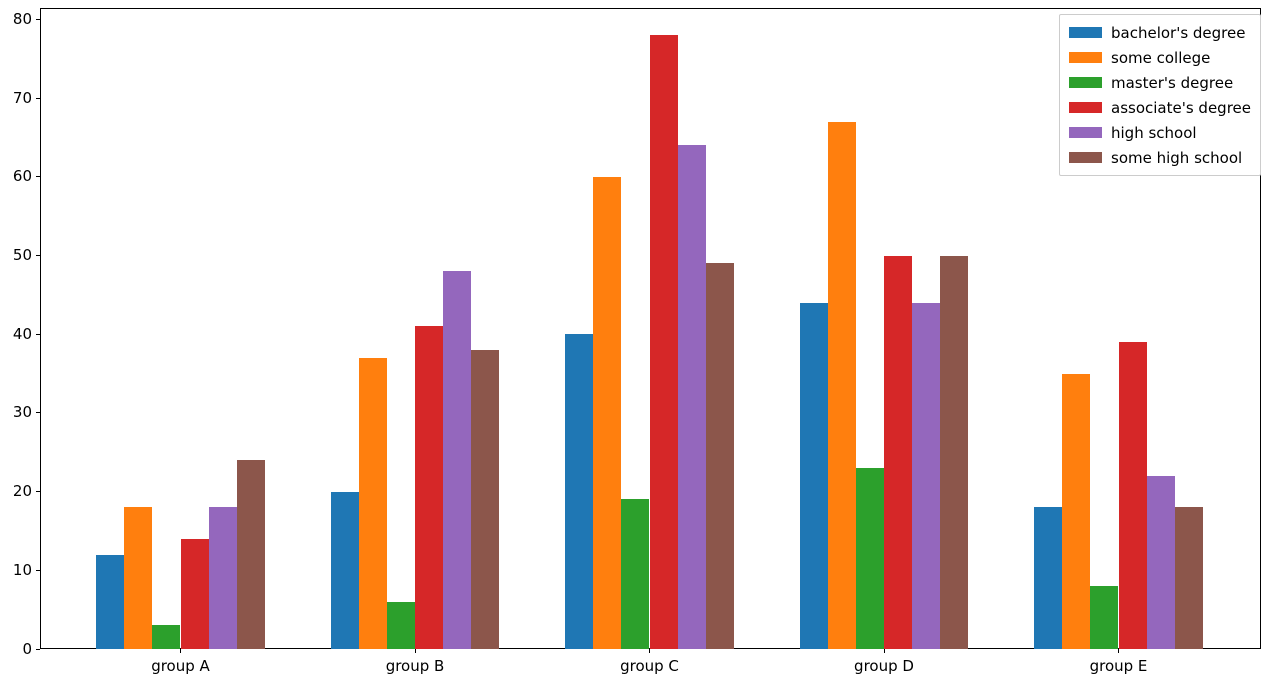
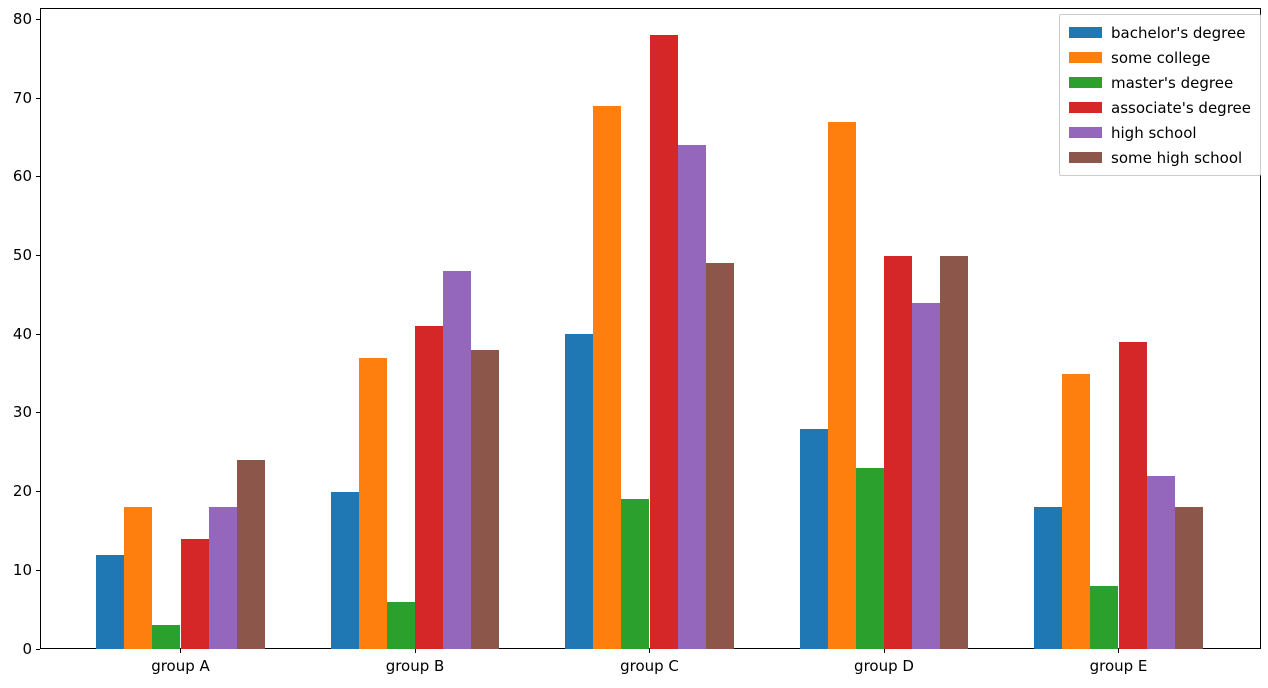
some college/group C: 60 -> 69
bachelor's degree/group D: 44 -> 28
